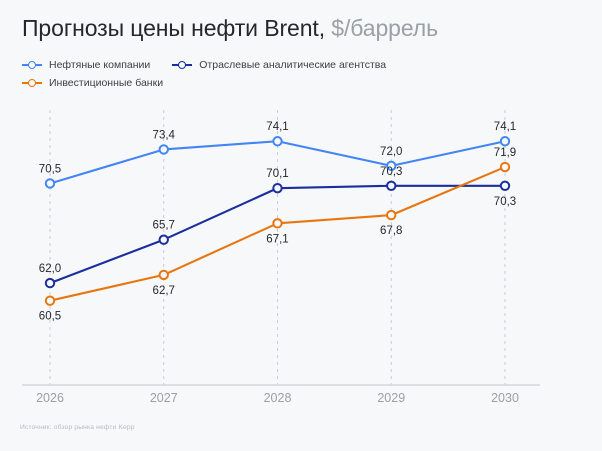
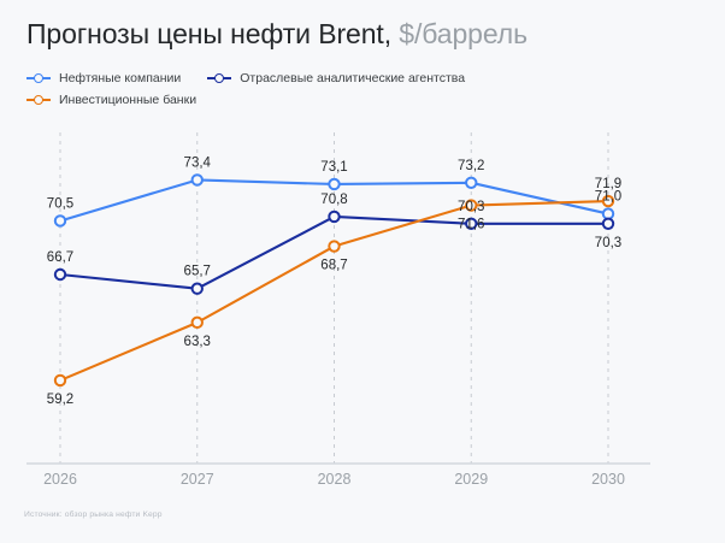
Отраслевые аналитические агентства/2026: 62,0 -> 66,7
Инвестиционные банки/2026: 60,5 -> 59,2
Инвестиционные банки/2027: 62,7 -> 63,3
Нефтяные компании/2028: 74,1 -> 73,1
Отраслевые аналитические агентства/2028: 70,1 -> 70,8
Инвестиционные банки/2028: 67,1 -> 68,7
Нефтяные компании/2029: 72,0 -> 73,2
Инвестиционные банки/2029: 67,8 -> 71,6
Нефтяные компании/2030: 74,1 -> 71,0
